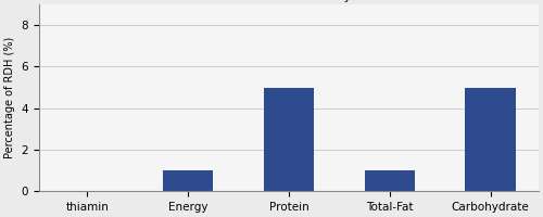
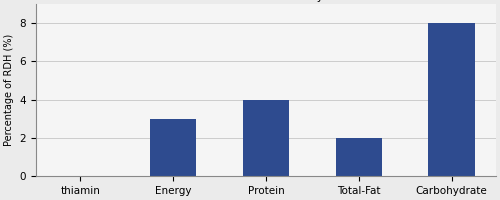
Energy: 1 -> 3
Protein: 5 -> 4
Total-Fat: 1 -> 2
Carbohydrate: 5 -> 8
